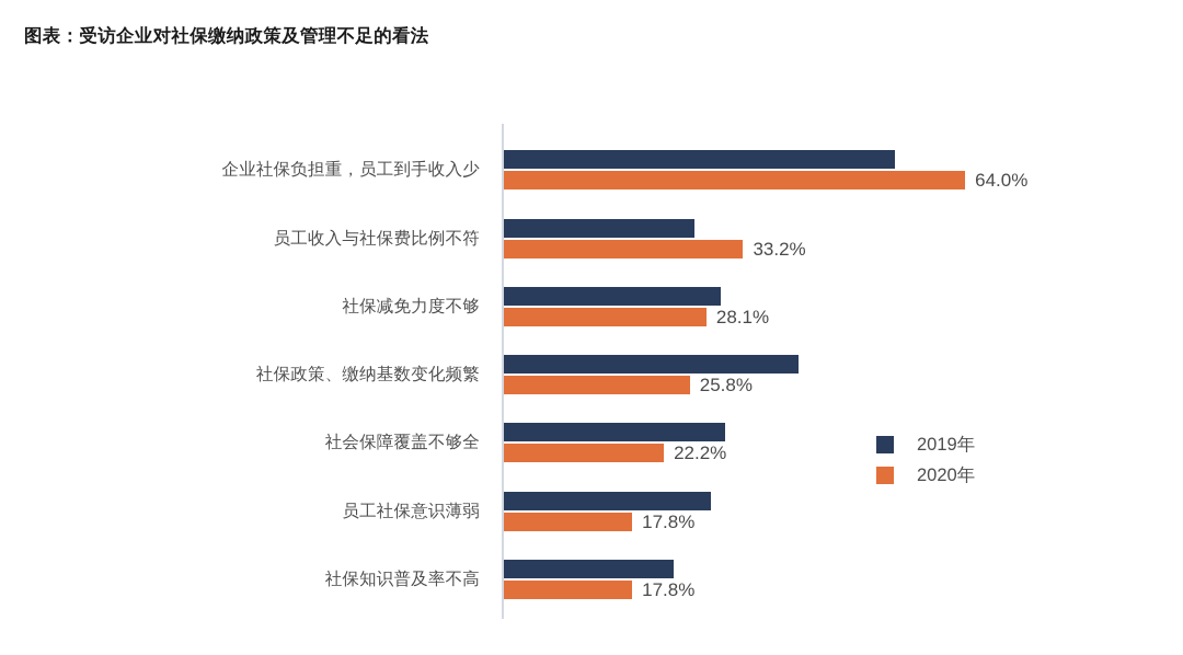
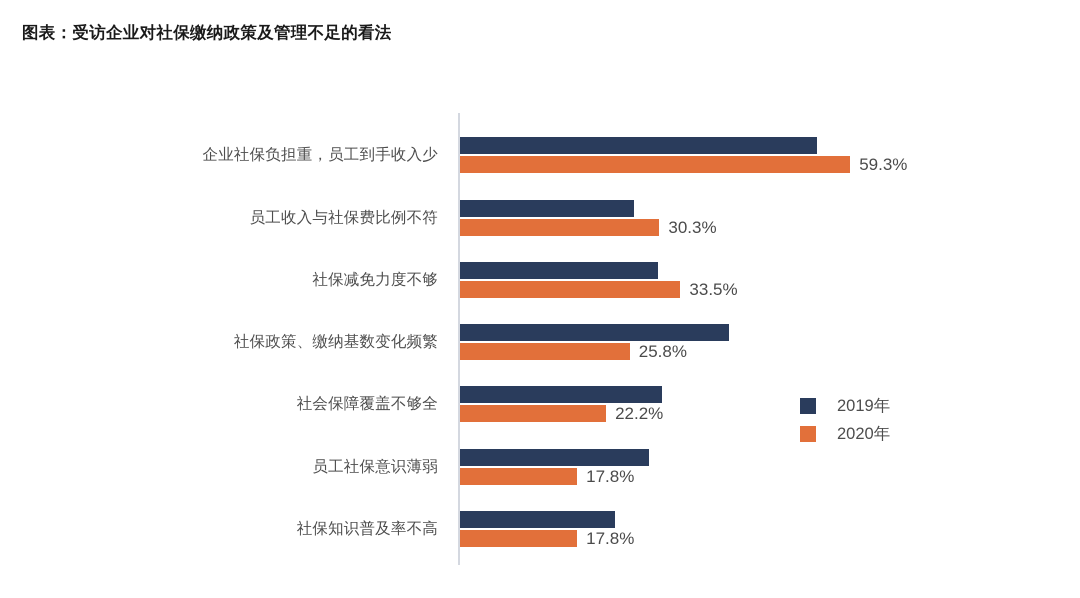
2020年/企业社保负担重，员工到手收入少: 64.0% -> 59.3%
2020年/员工收入与社保费比例不符: 33.2% -> 30.3%
2020年/社保减免力度不够: 28.1% -> 33.5%
